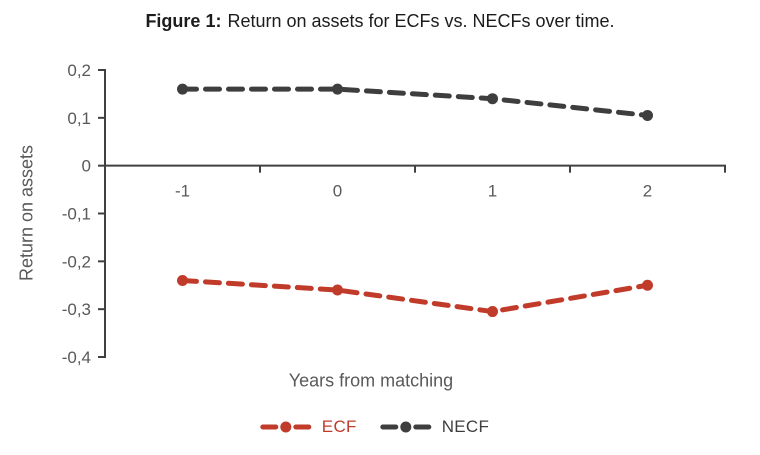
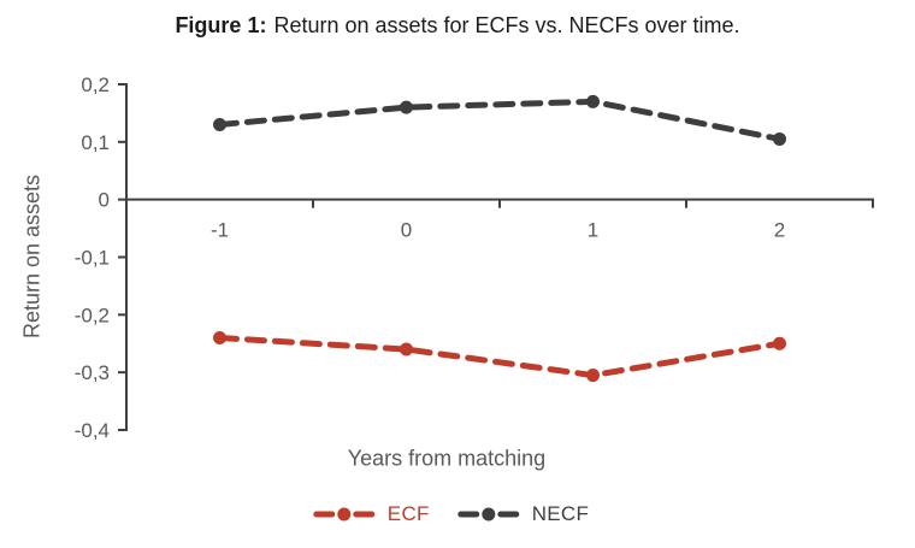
NECF/-1: 0,16 -> 0,13
NECF/1: 0,14 -> 0,17
